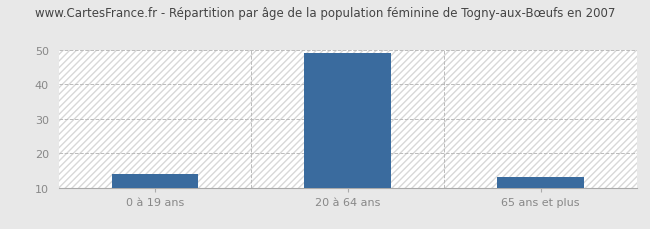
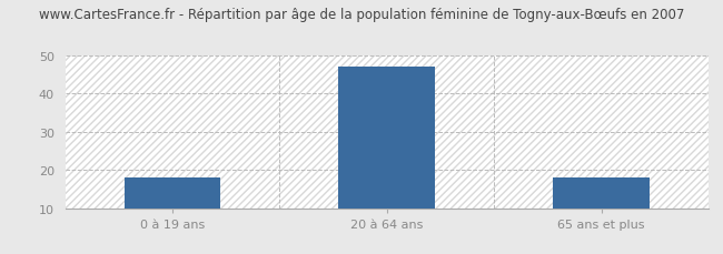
0 à 19 ans: 14 -> 18
20 à 64 ans: 49 -> 47
65 ans et plus: 13 -> 18
